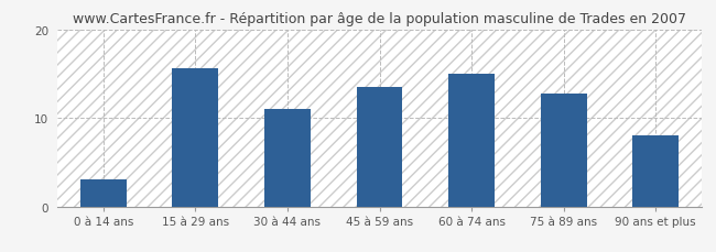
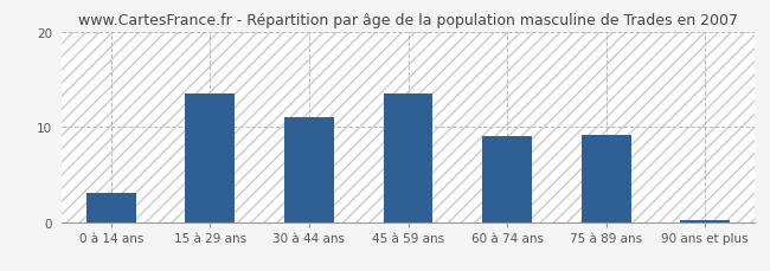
15 à 29 ans: 15.6 -> 13.5
60 à 74 ans: 15.0 -> 9.0
75 à 89 ans: 12.8 -> 9.2
90 ans et plus: 8.0 -> 0.2
